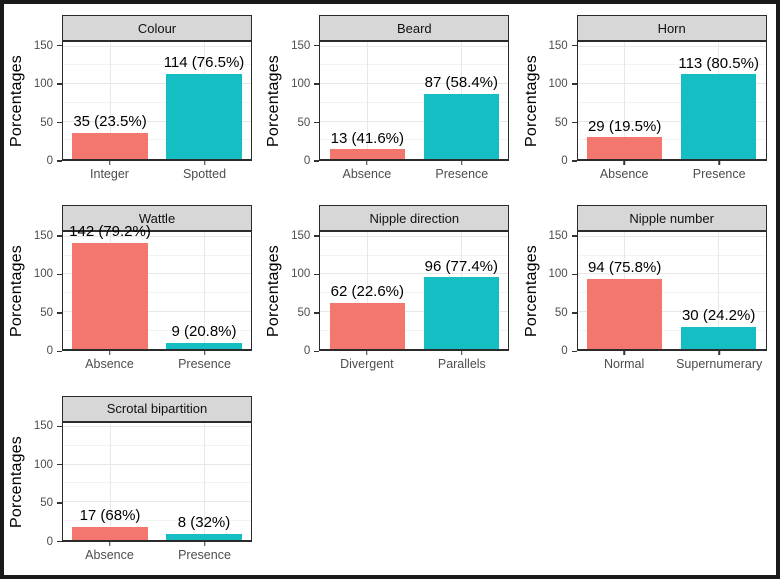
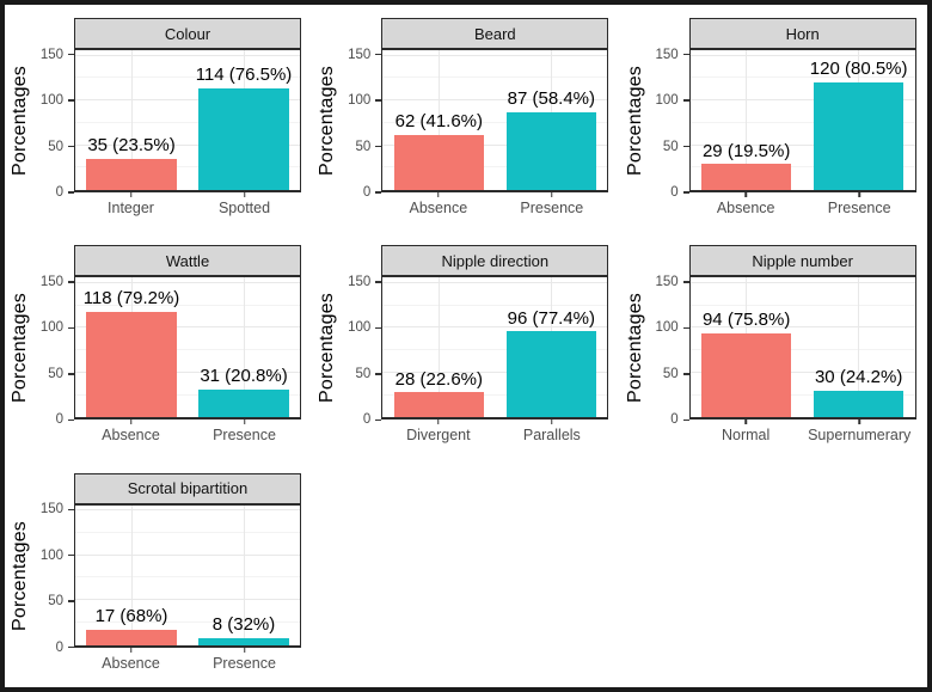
Beard/Absence: 13 -> 62
Horn/Presence: 113 -> 120
Wattle/Absence: 142 -> 118
Wattle/Presence: 9 -> 31
Nipple direction/Divergent: 62 -> 28
